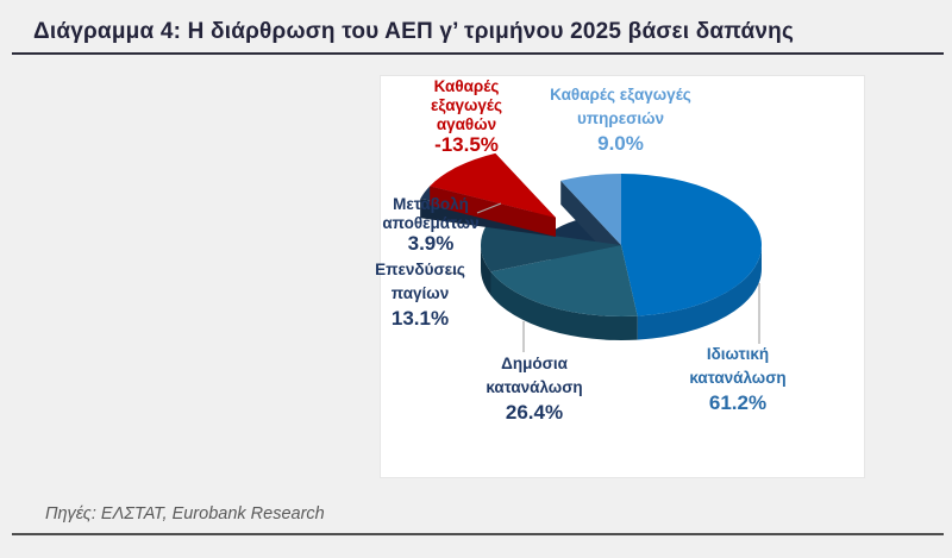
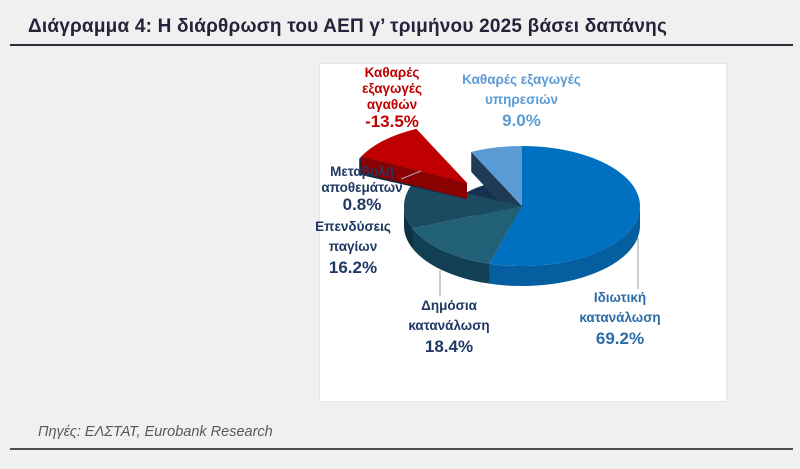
Ιδιωτική κατανάλωση: 61.2% -> 69.2%
Δημόσια κατανάλωση: 26.4% -> 18.4%
Επενδύσεις παγίων: 13.1% -> 16.2%
Μεταβολή αποθεμάτων: 3.9% -> 0.8%
